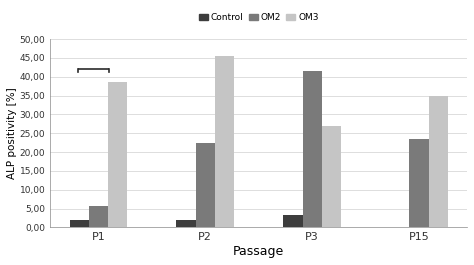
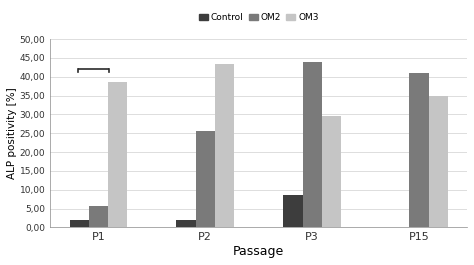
OM2/P2: 22,5 -> 25,5
OM3/P2: 45,5 -> 43,5
Control/P3: 3,2 -> 8,5
OM2/P3: 41,5 -> 44,0
OM3/P3: 27,0 -> 29,5
OM2/P15: 23,5 -> 41,0
